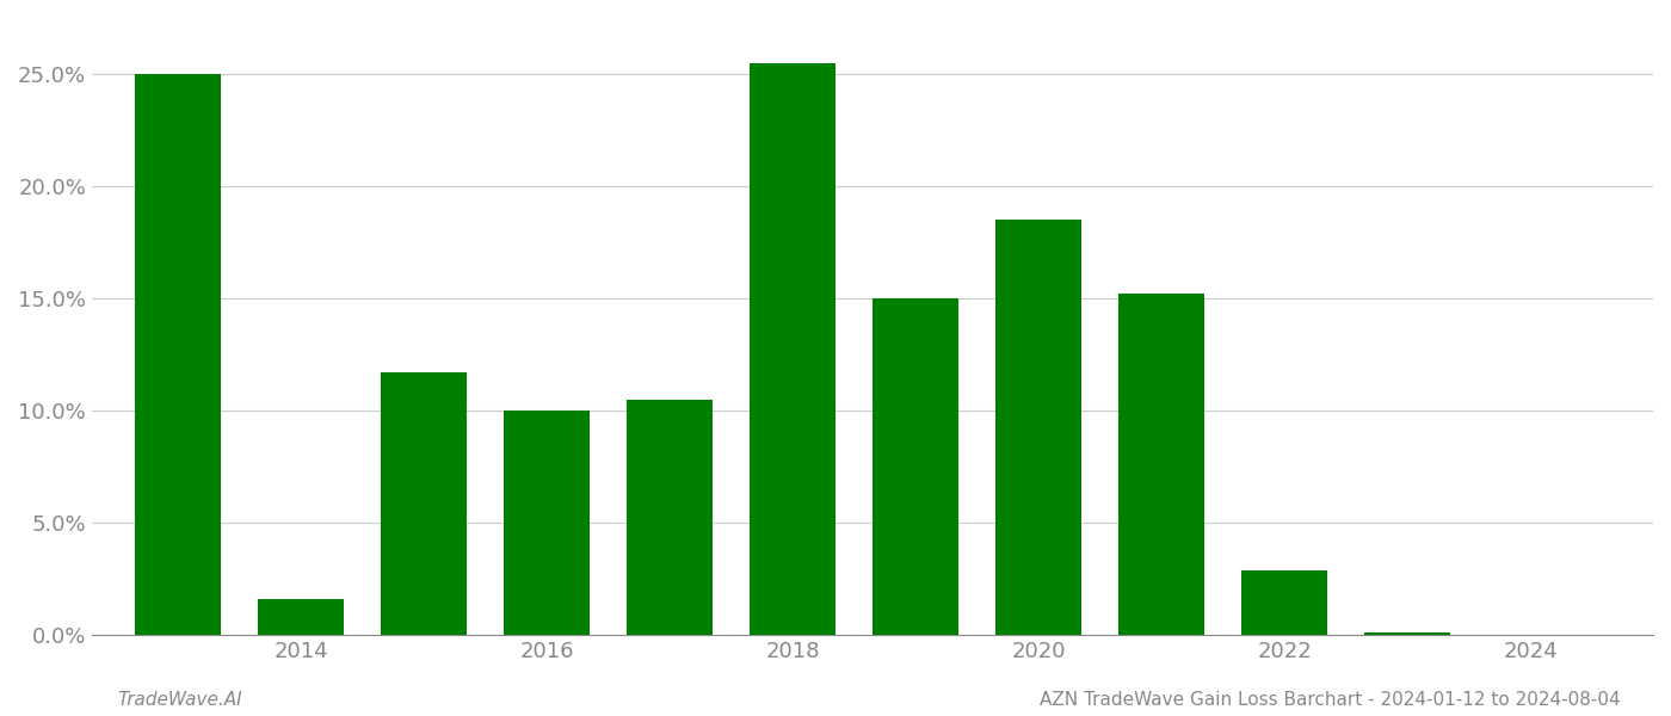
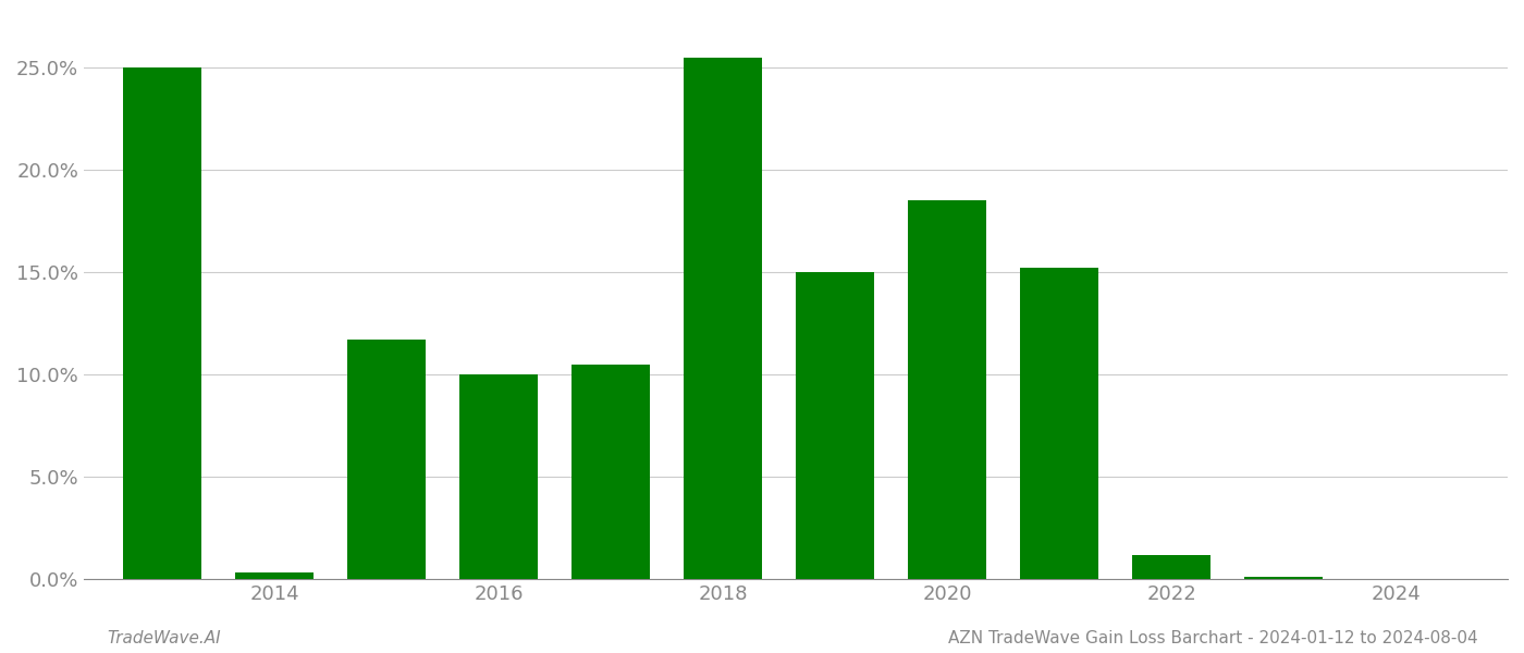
2014: 1.6% -> 0.3%
2022: 2.9% -> 1.2%
